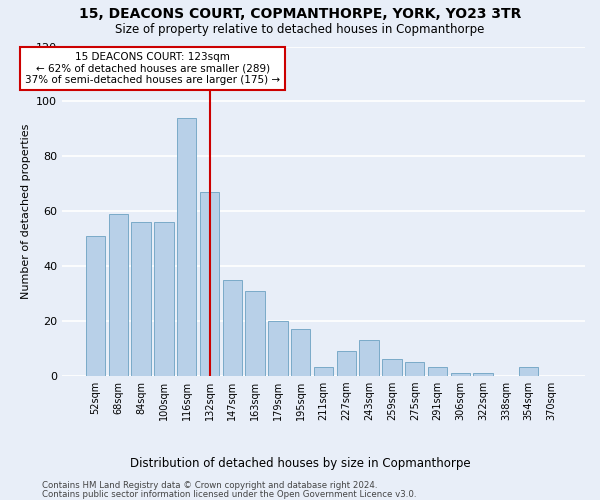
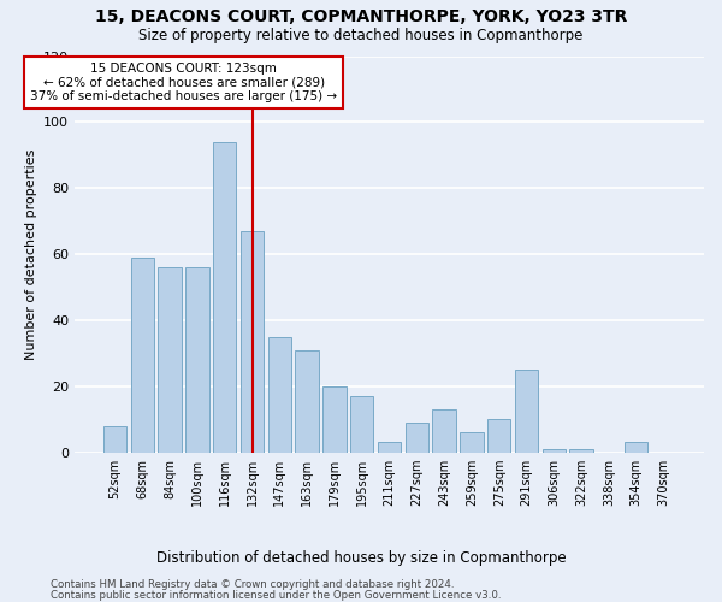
52sqm: 51 -> 8
275sqm: 5 -> 10
291sqm: 3 -> 25
